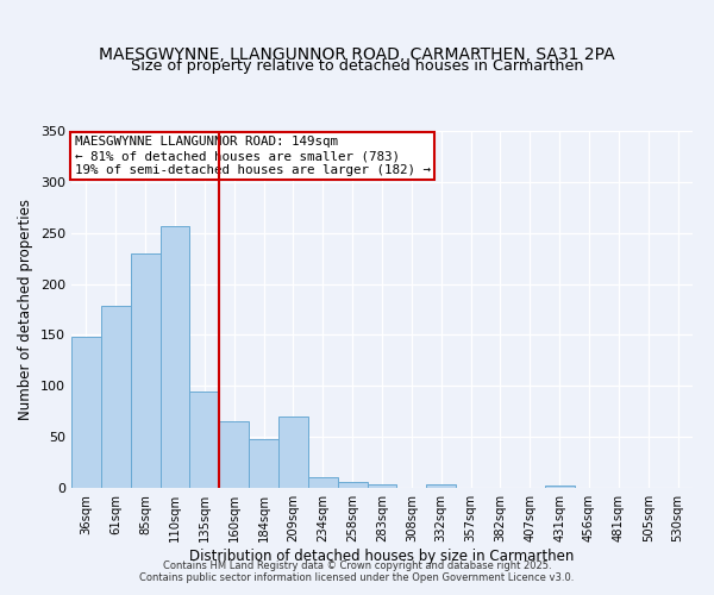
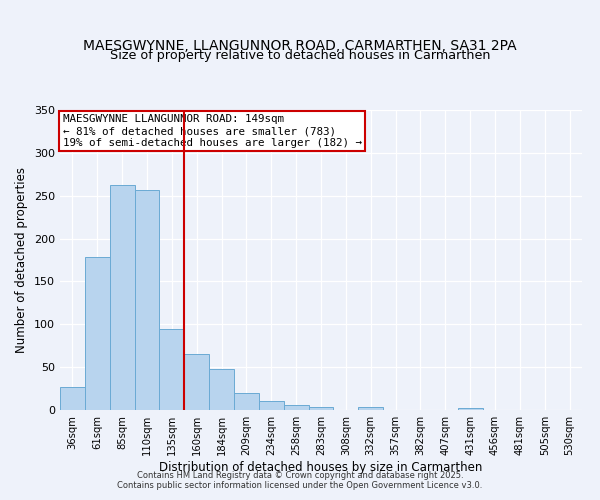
36sqm: 148 -> 27
85sqm: 230 -> 263
209sqm: 70 -> 20
